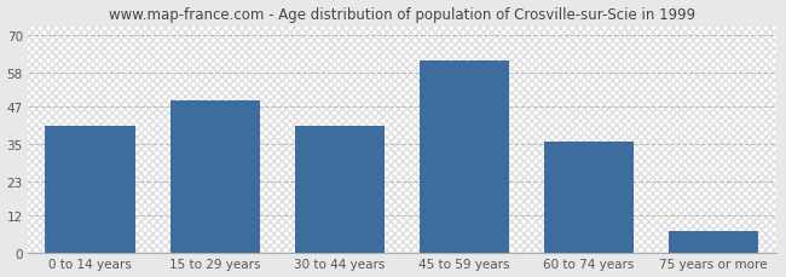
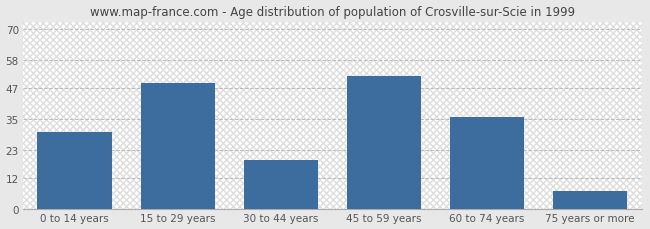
0 to 14 years: 41 -> 30
30 to 44 years: 41 -> 19
45 to 59 years: 62 -> 52
